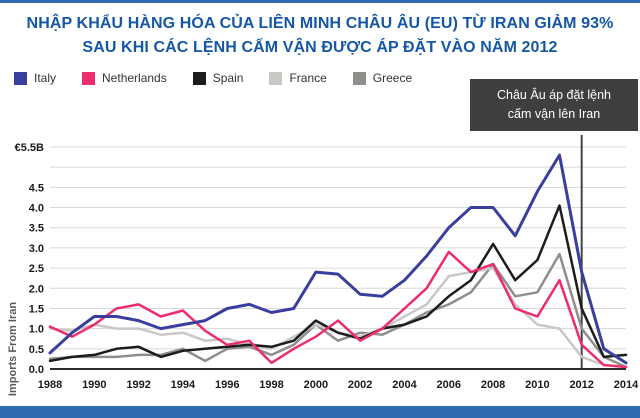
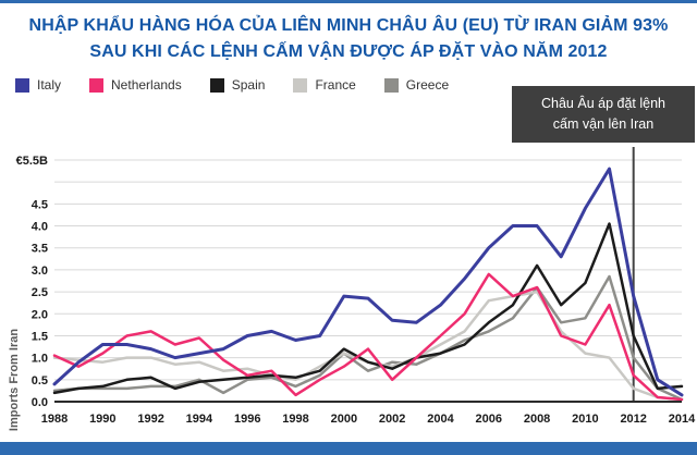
France/1990: 1.1 -> 0.9
Netherlands/2002: 0.7 -> 0.5
